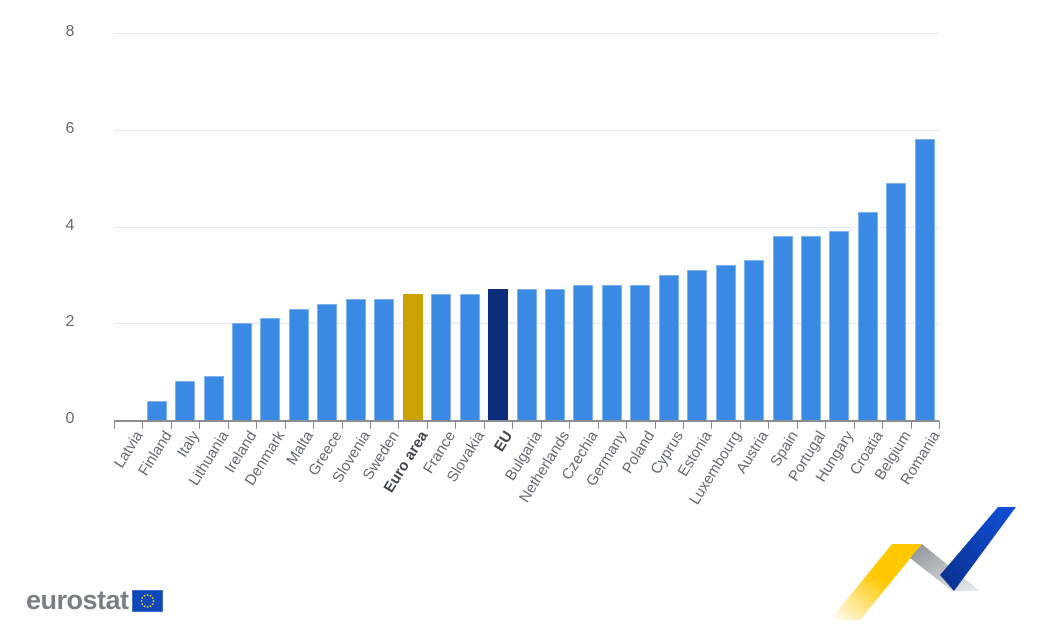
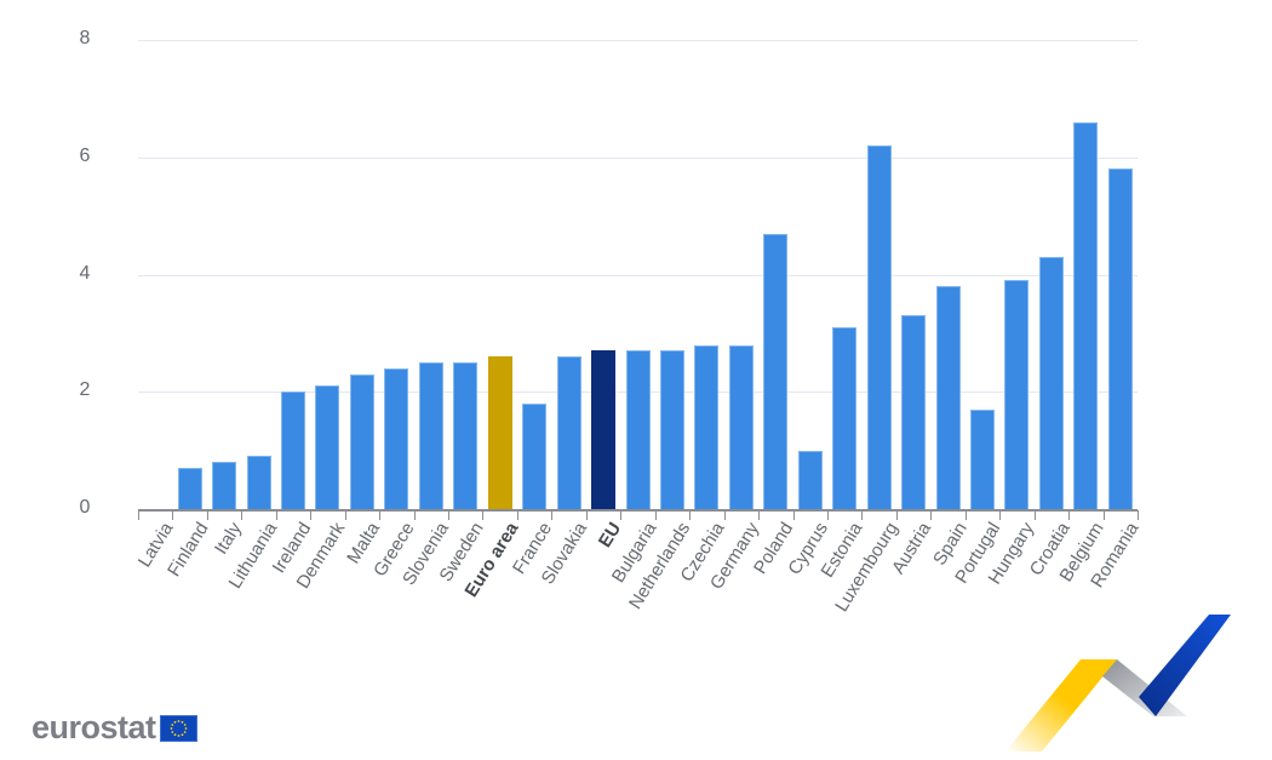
Finland: 0.4 -> 0.7
France: 2.6 -> 1.8
Poland: 2.8 -> 4.7
Cyprus: 3.0 -> 1.0
Luxembourg: 3.2 -> 6.2
Portugal: 3.8 -> 1.7
Belgium: 4.9 -> 6.6
